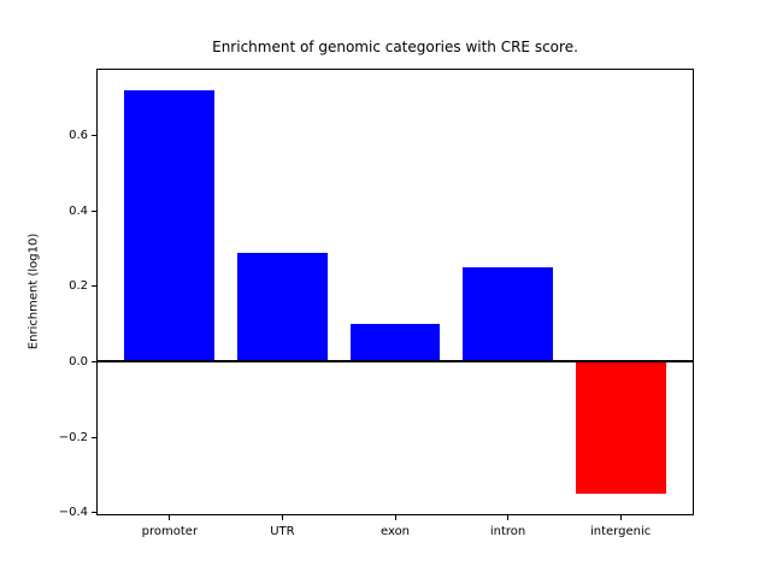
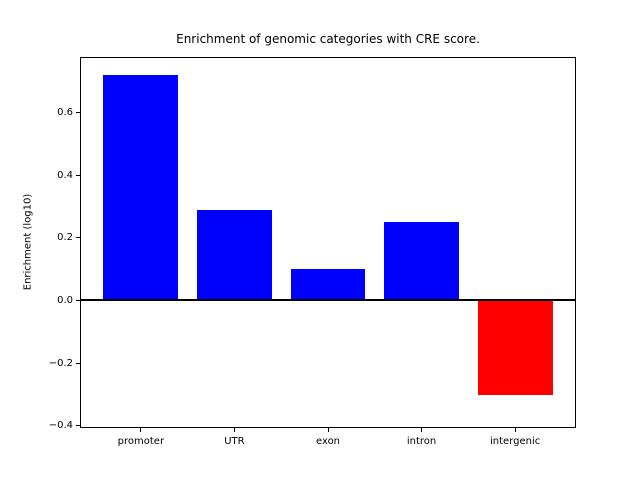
intergenic: -0.35 -> -0.30
